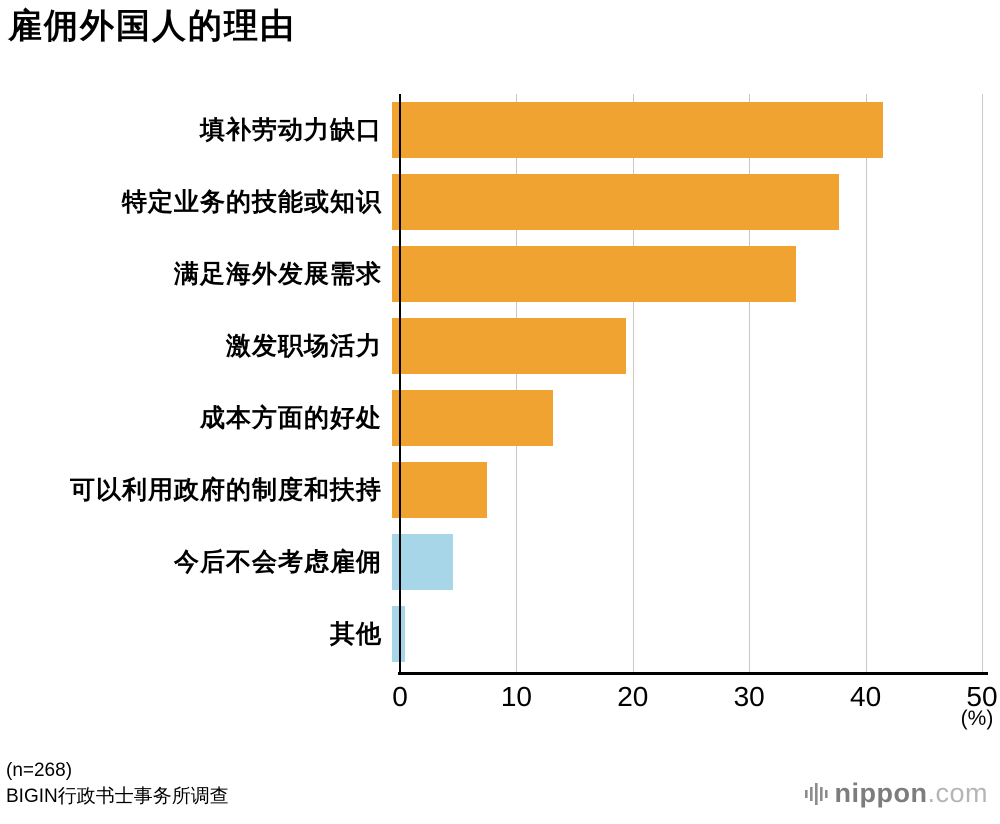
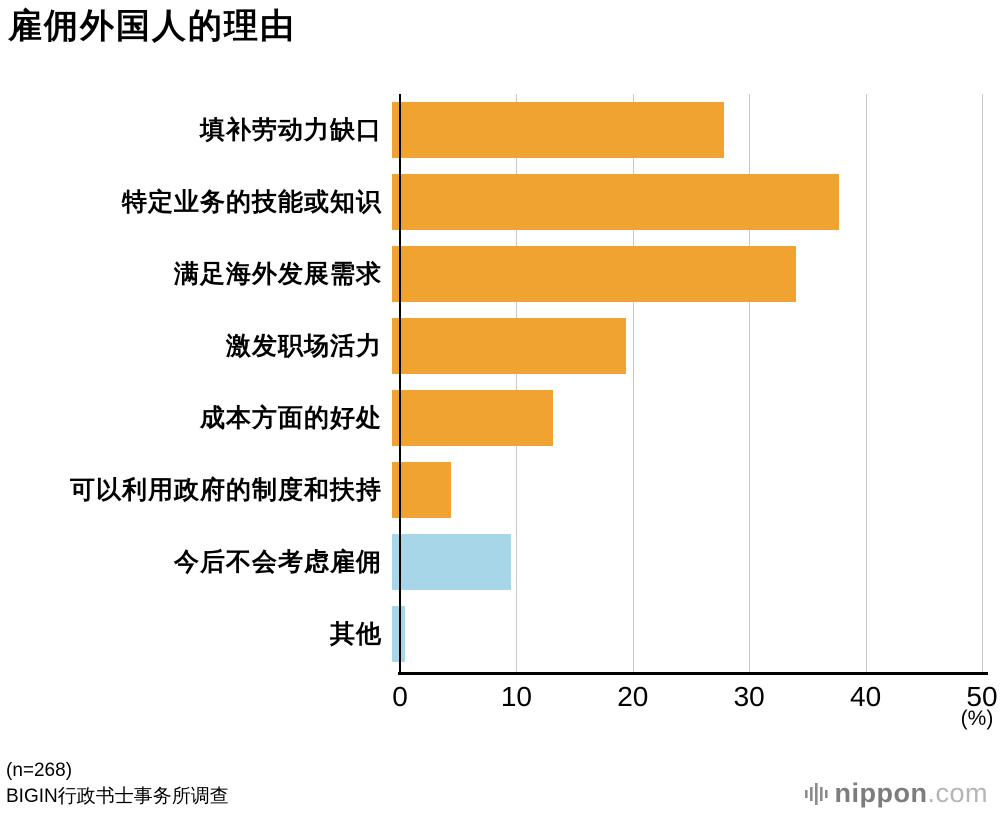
填补劳动力缺口: 42.2 -> 28.5
可以利用政府的制度和扶持: 8.2 -> 5.1
今后不会考虑雇佣: 5.2 -> 10.2
